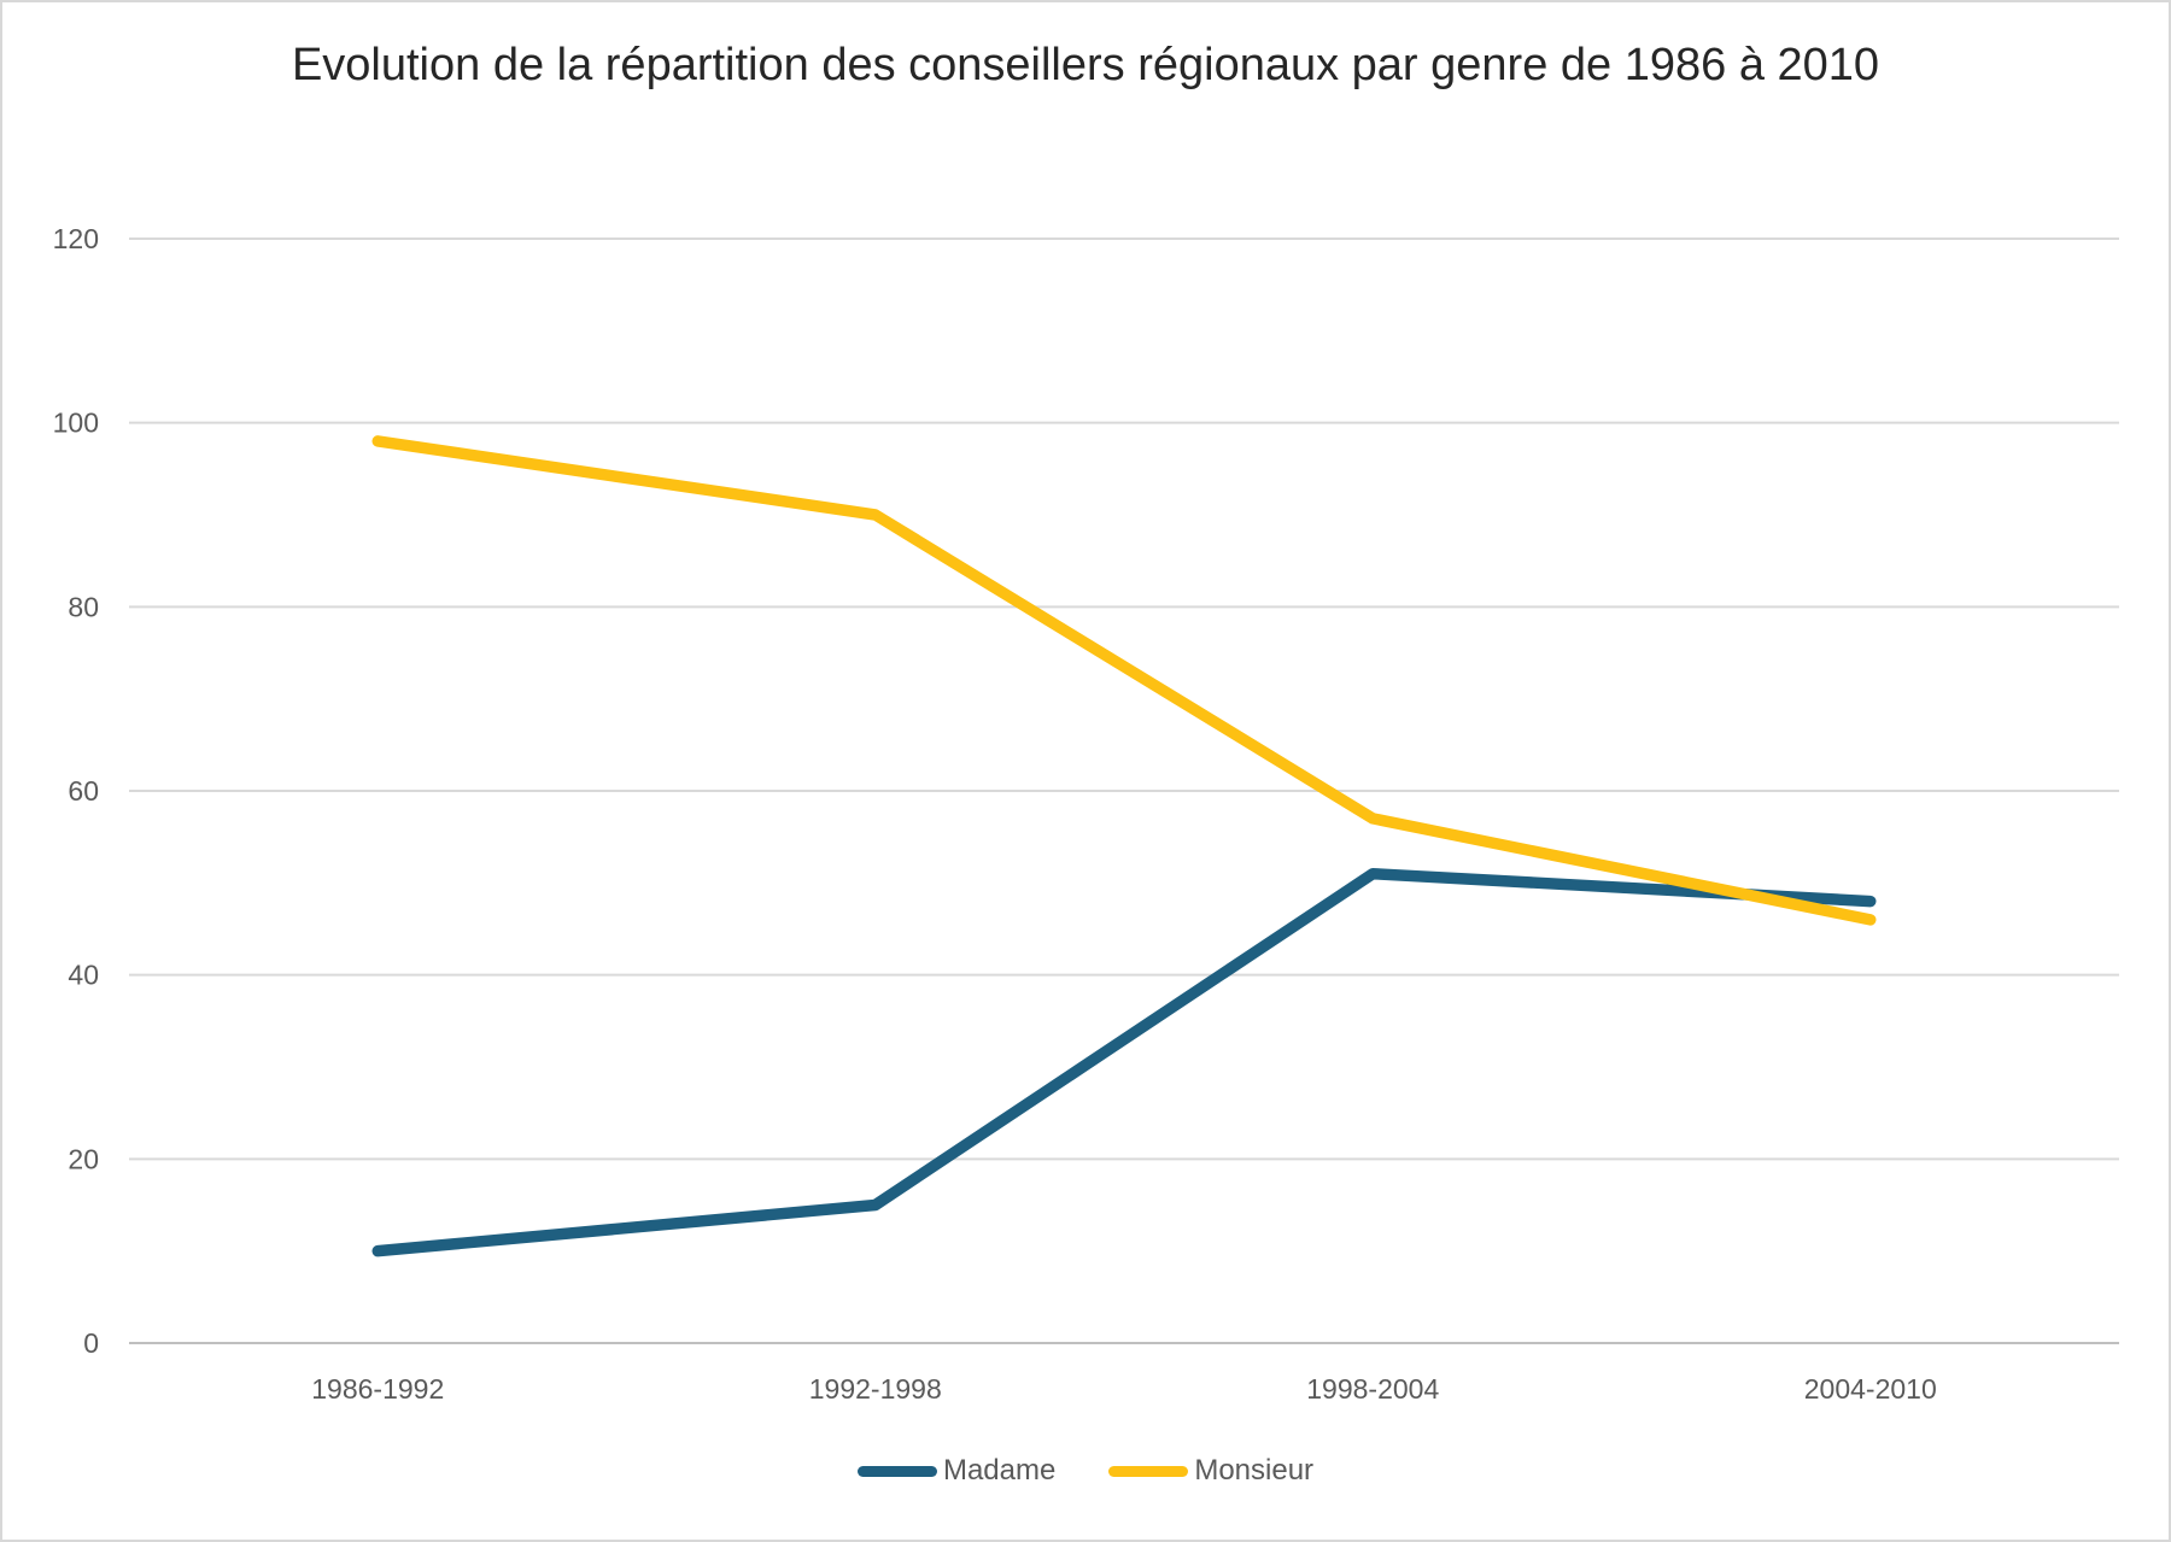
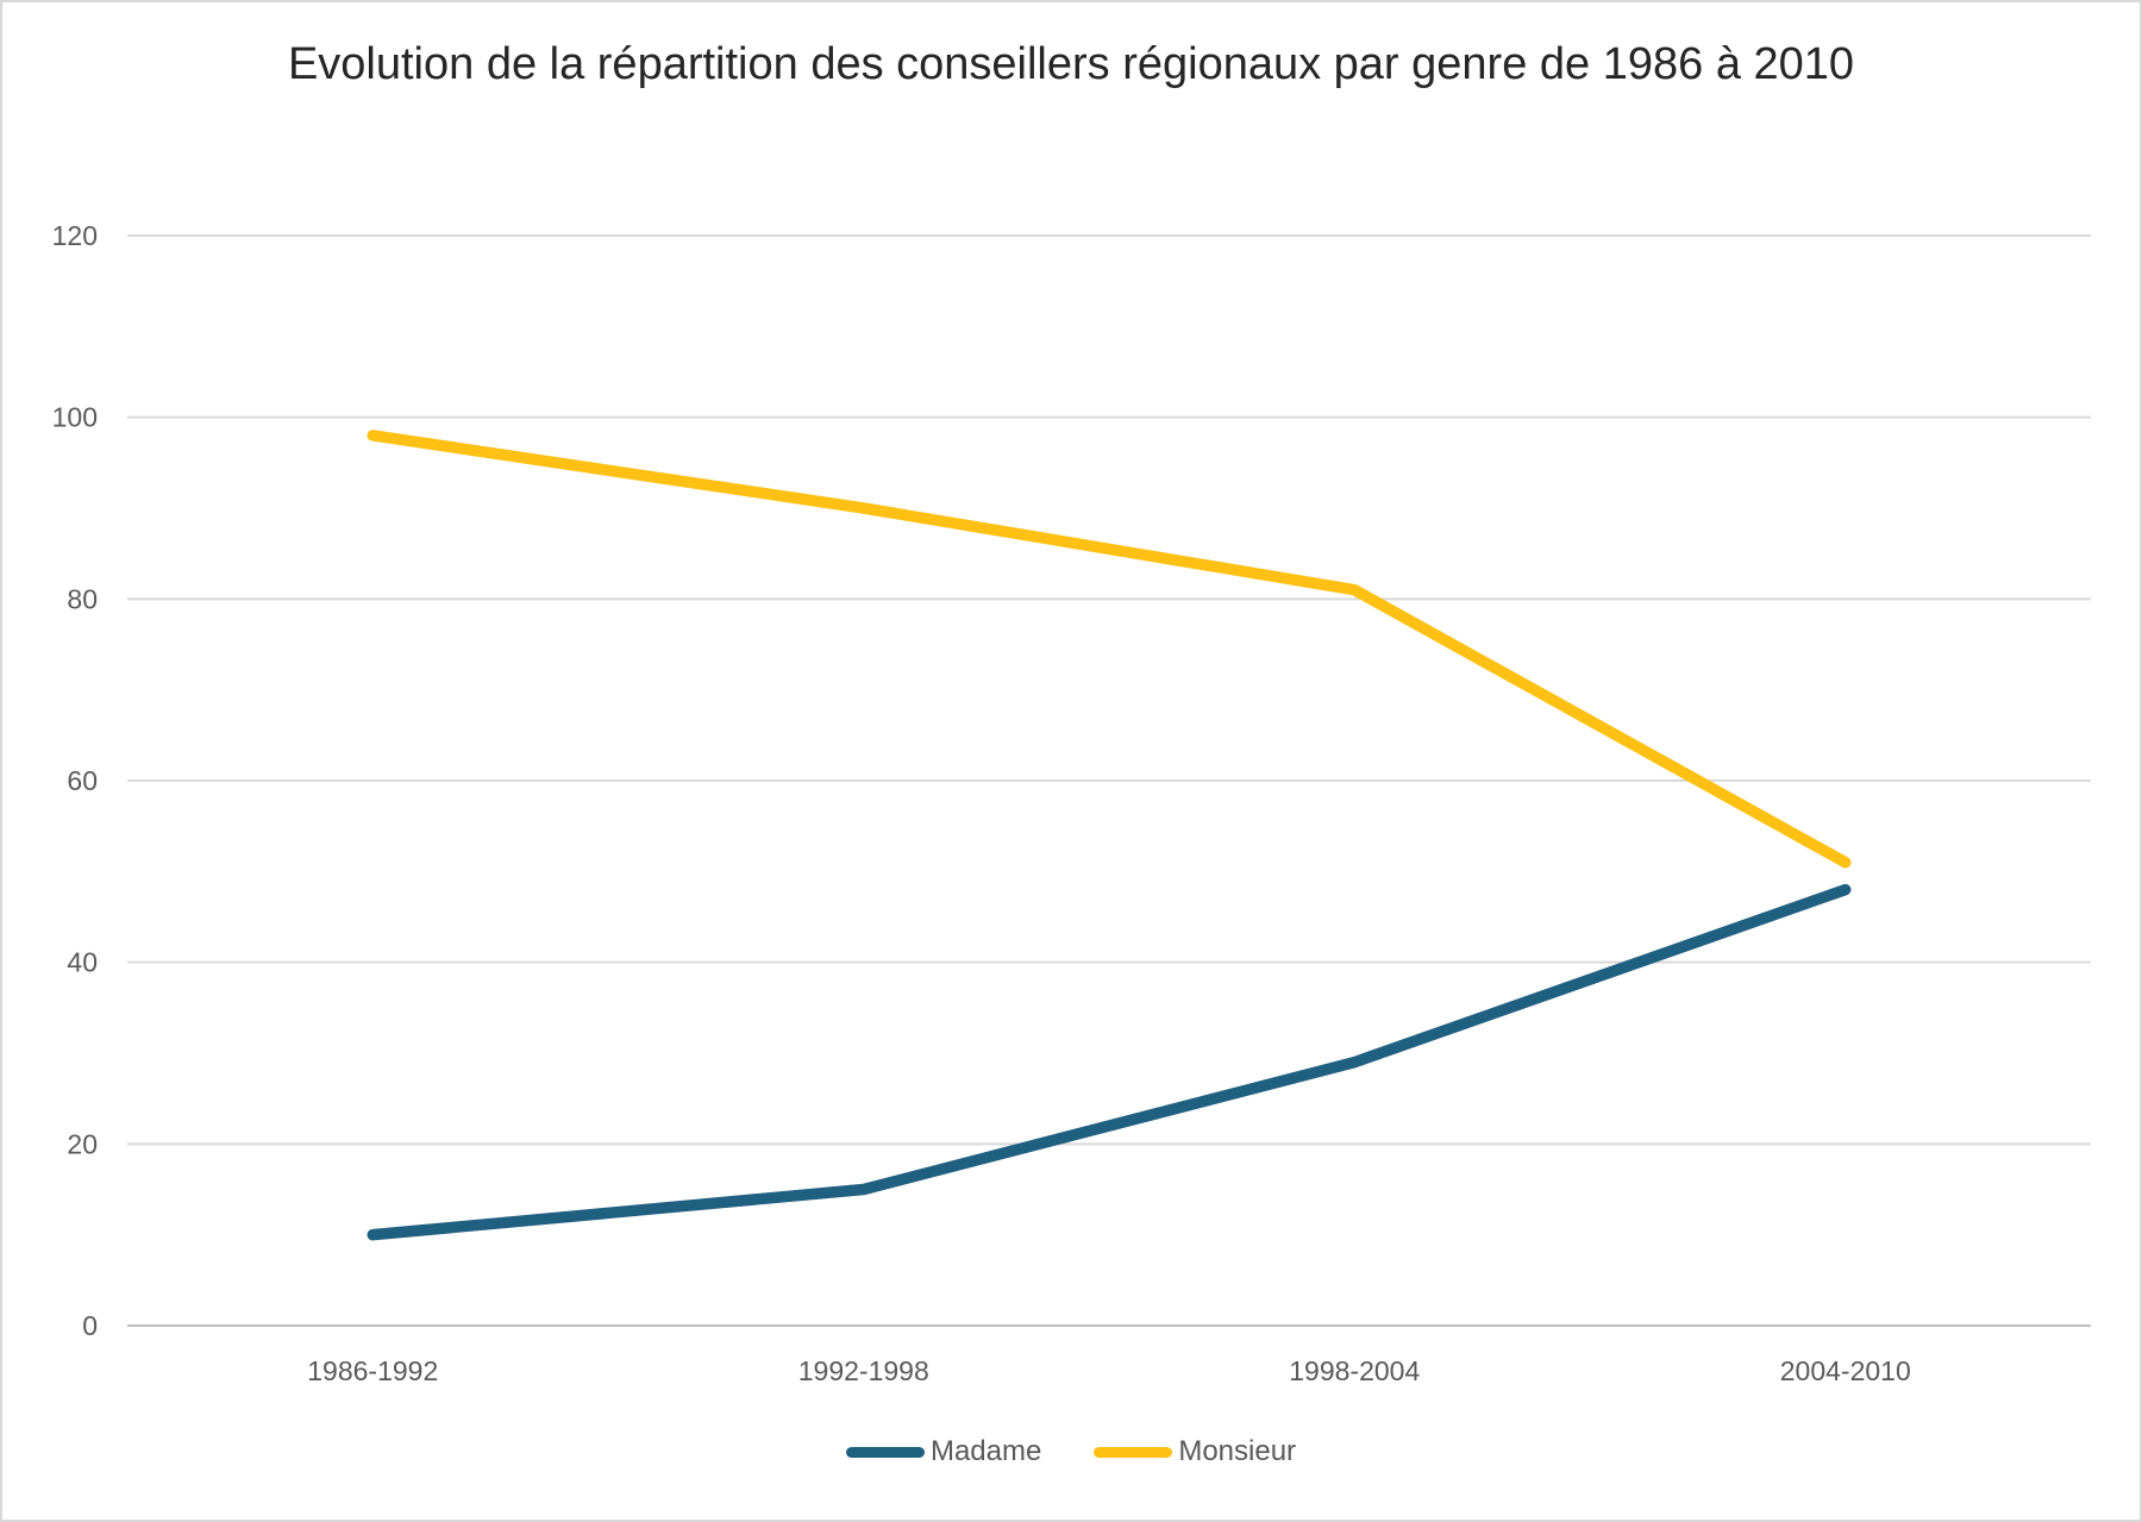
Madame/1998-2004: 51 -> 29
Monsieur/1998-2004: 57 -> 81
Monsieur/2004-2010: 46 -> 51
